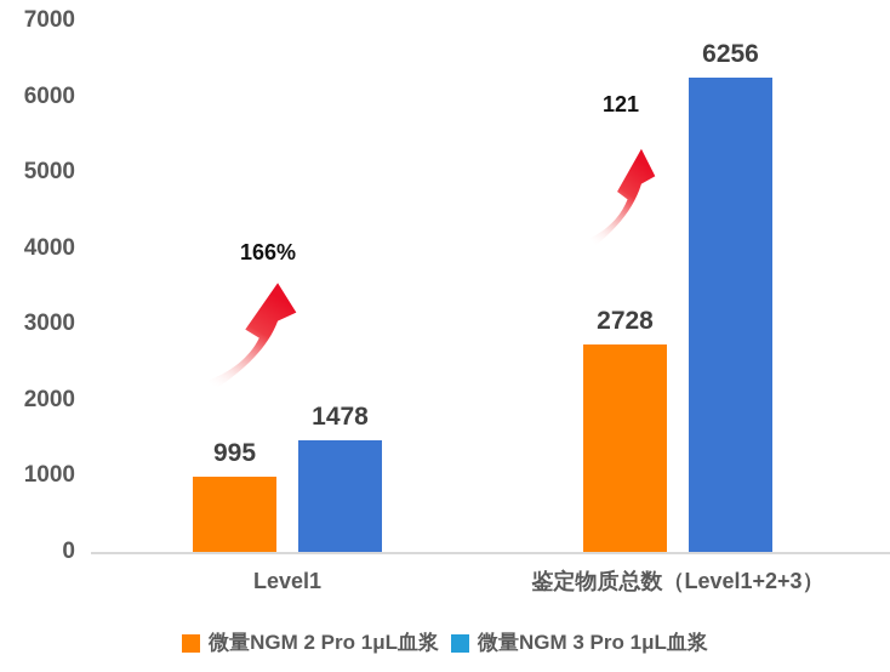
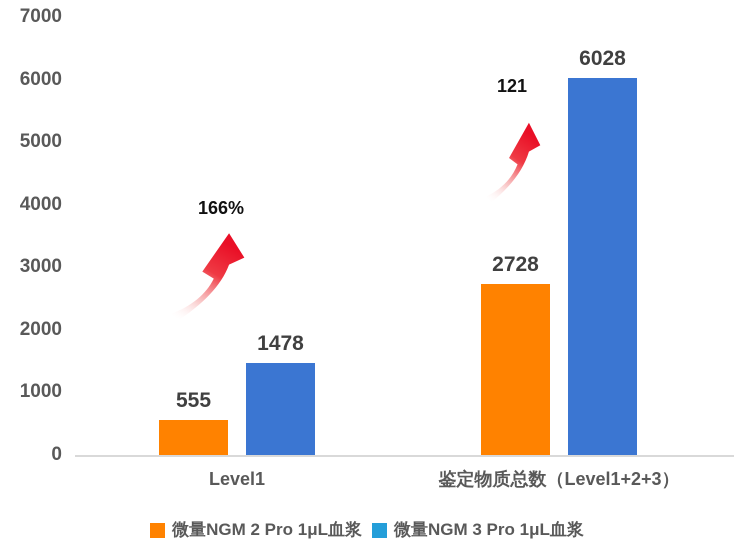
微量NGM 2 Pro 1μL血浆/Level1: 995 -> 555
微量NGM 3 Pro 1μL血浆/鉴定物质总数（Level1+2+3）: 6256 -> 6028
